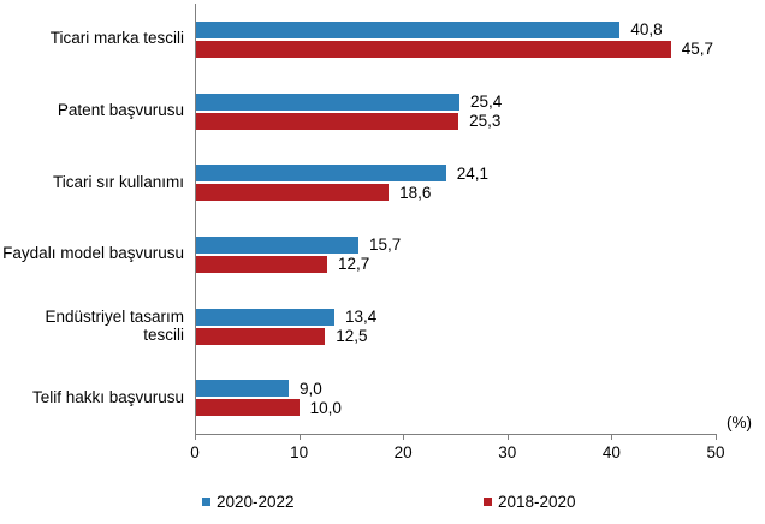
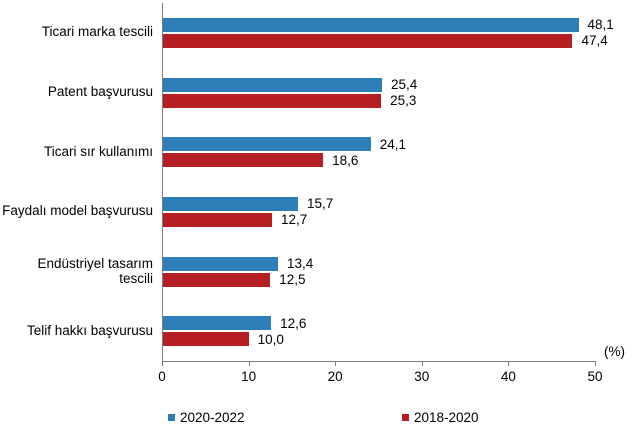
2020-2022/Ticari marka tescili: 40,8 -> 48,1
2018-2020/Ticari marka tescili: 45,7 -> 47,4
2020-2022/Telif hakkı başvurusu: 9,0 -> 12,6
